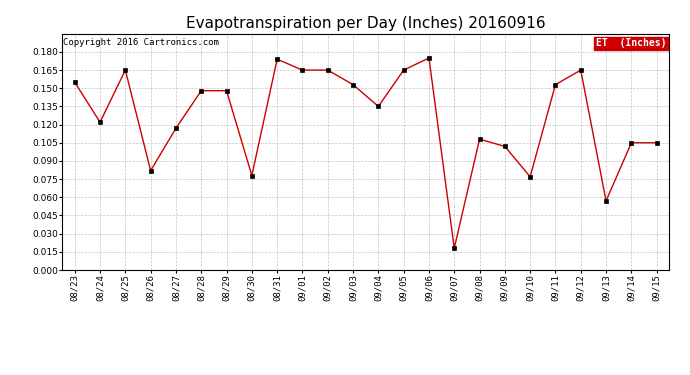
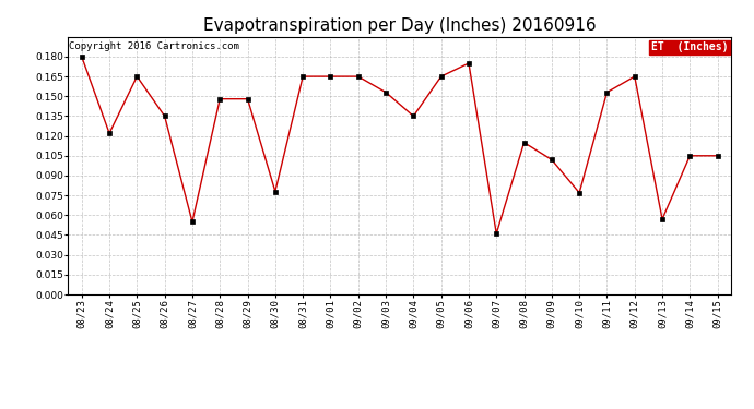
08/23: 0.155 -> 0.180
08/26: 0.082 -> 0.135
08/27: 0.117 -> 0.055
08/31: 0.174 -> 0.165
09/07: 0.018 -> 0.046
09/08: 0.108 -> 0.115
